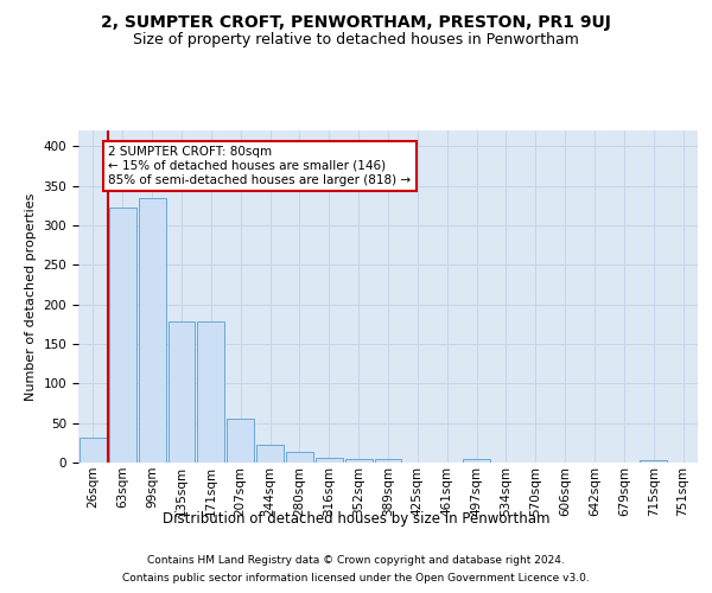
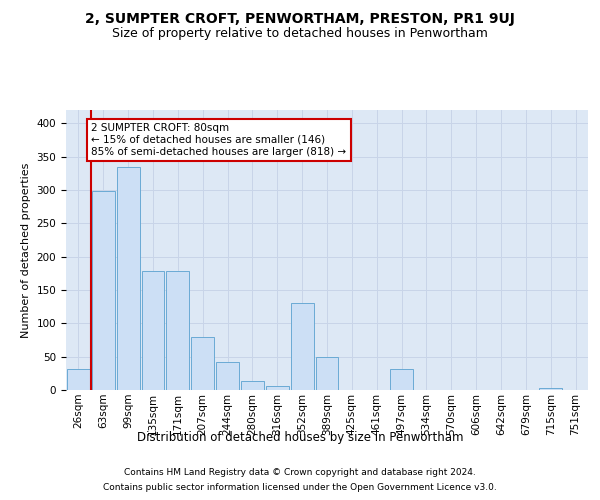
63sqm: 323 -> 298
207sqm: 55 -> 80
244sqm: 22 -> 42
352sqm: 5 -> 130
389sqm: 5 -> 50
497sqm: 4 -> 32
